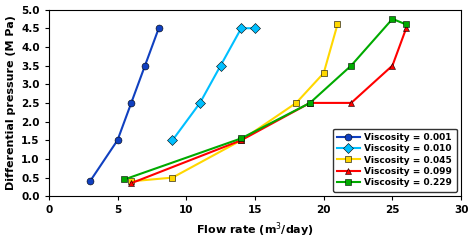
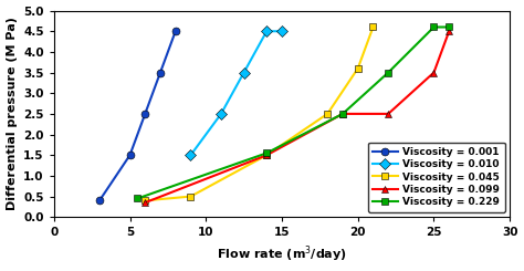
Viscosity = 0.045/20: 3.3 -> 3.6
Viscosity = 0.229/25: 4.75 -> 4.60
